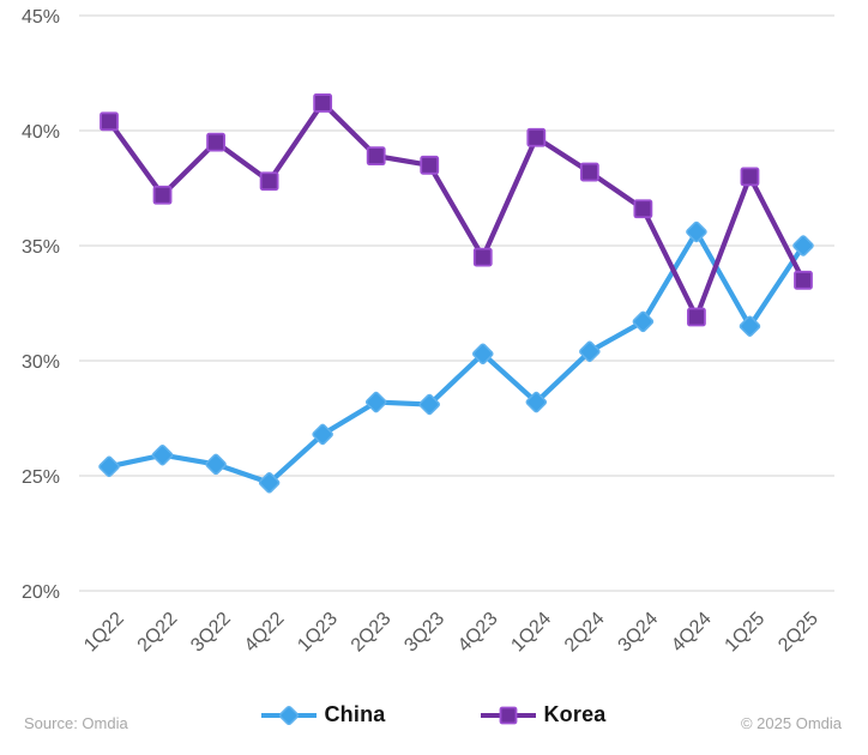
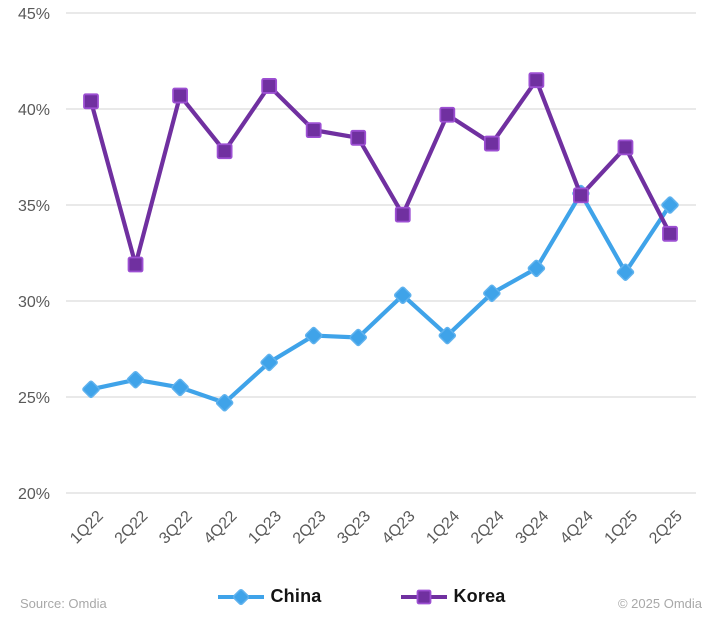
Korea/2Q22: 37.2% -> 31.9%
Korea/3Q22: 39.5% -> 40.7%
Korea/3Q24: 36.6% -> 41.5%
Korea/4Q24: 31.9% -> 35.5%
